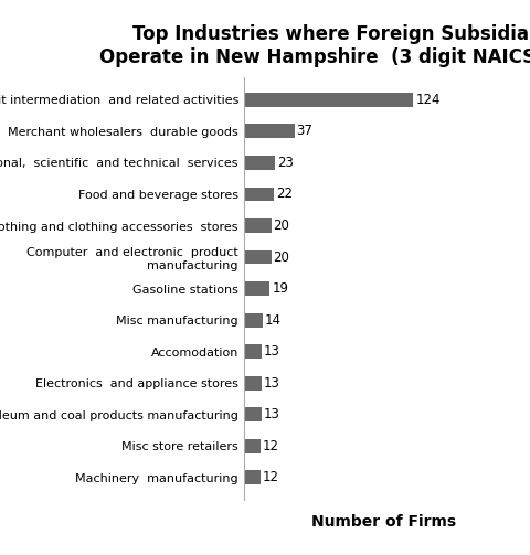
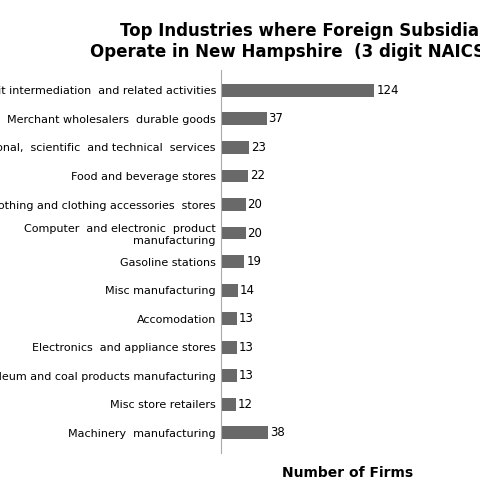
Machinery manufacturing: 12 -> 38
